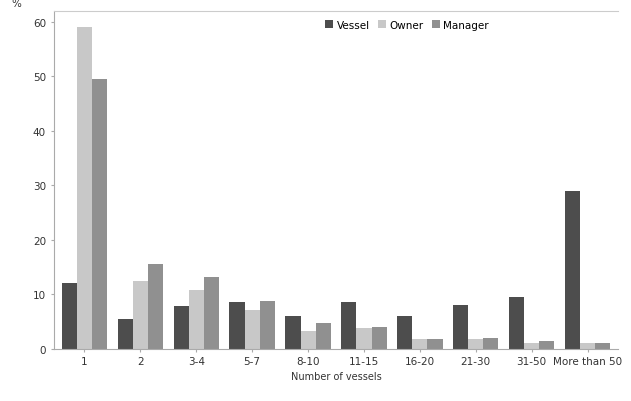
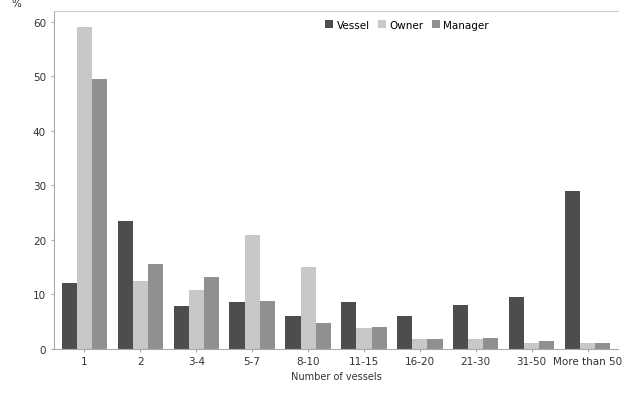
Vessel/2: 5.5 -> 23.4
Owner/5-7: 7.2 -> 20.8
Owner/8-10: 3.2 -> 15.0
